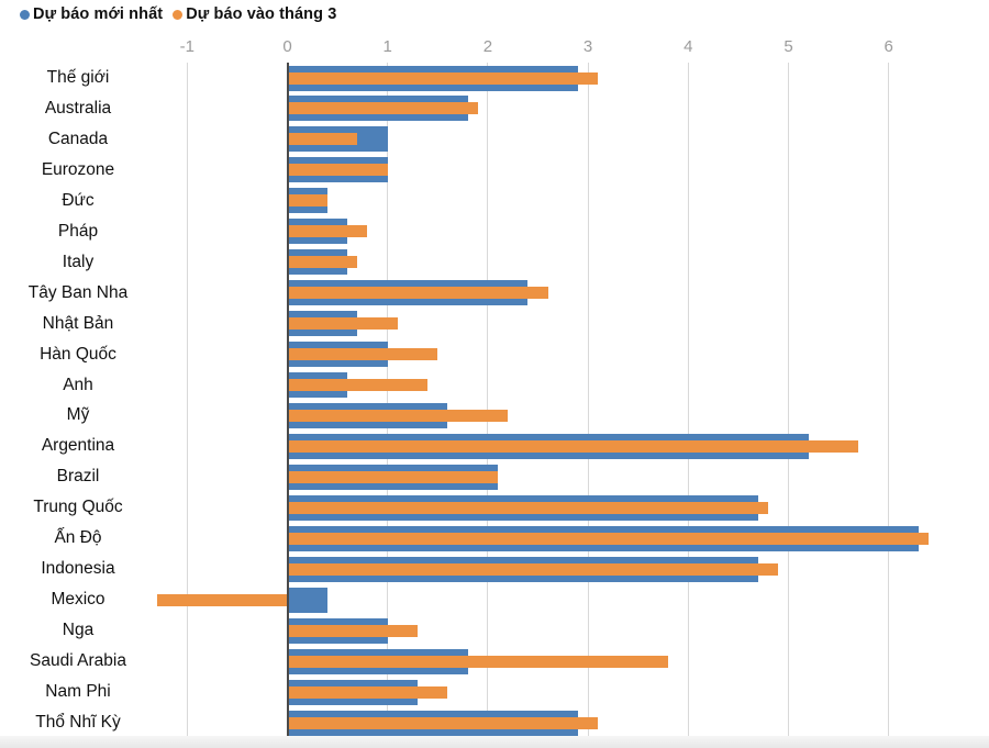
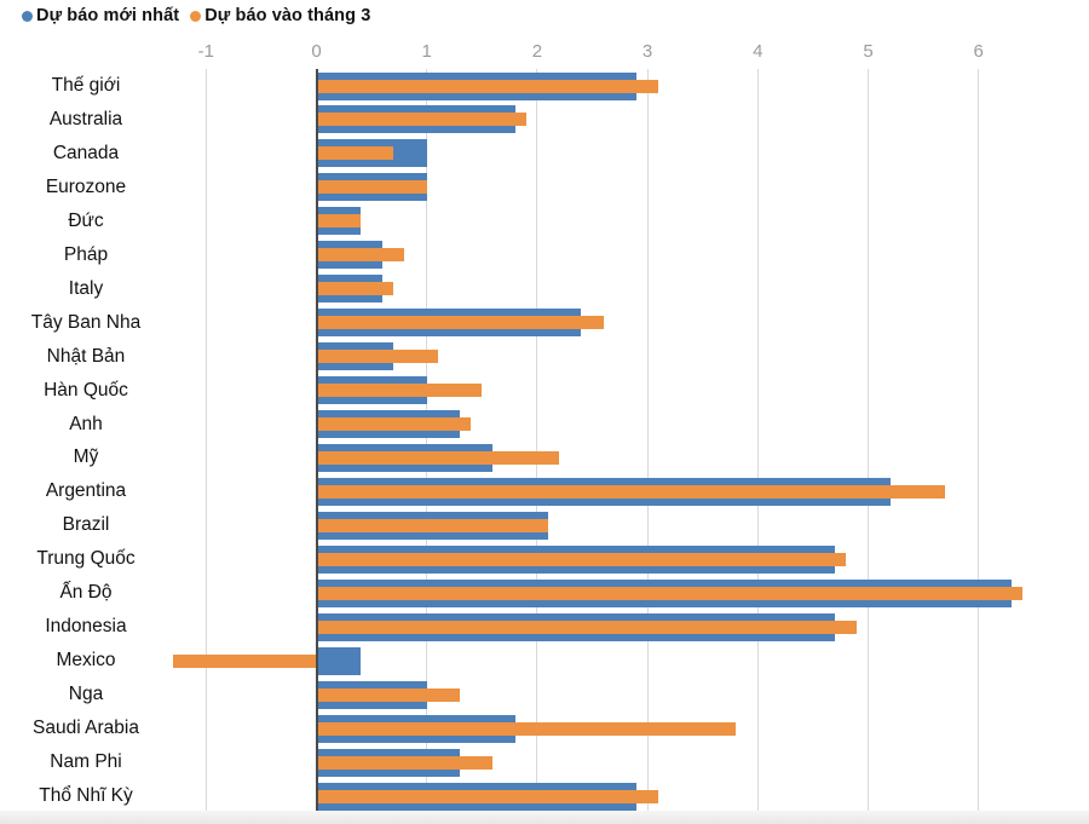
Dự báo mới nhất/Anh: 0.6 -> 1.3
